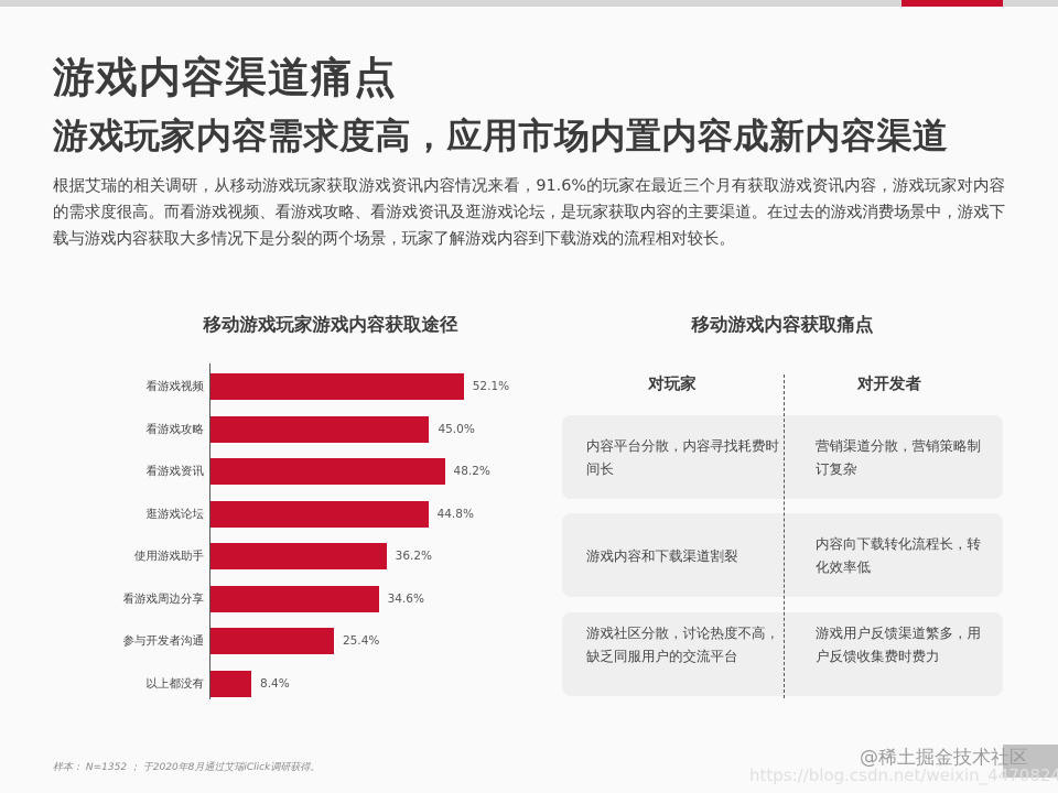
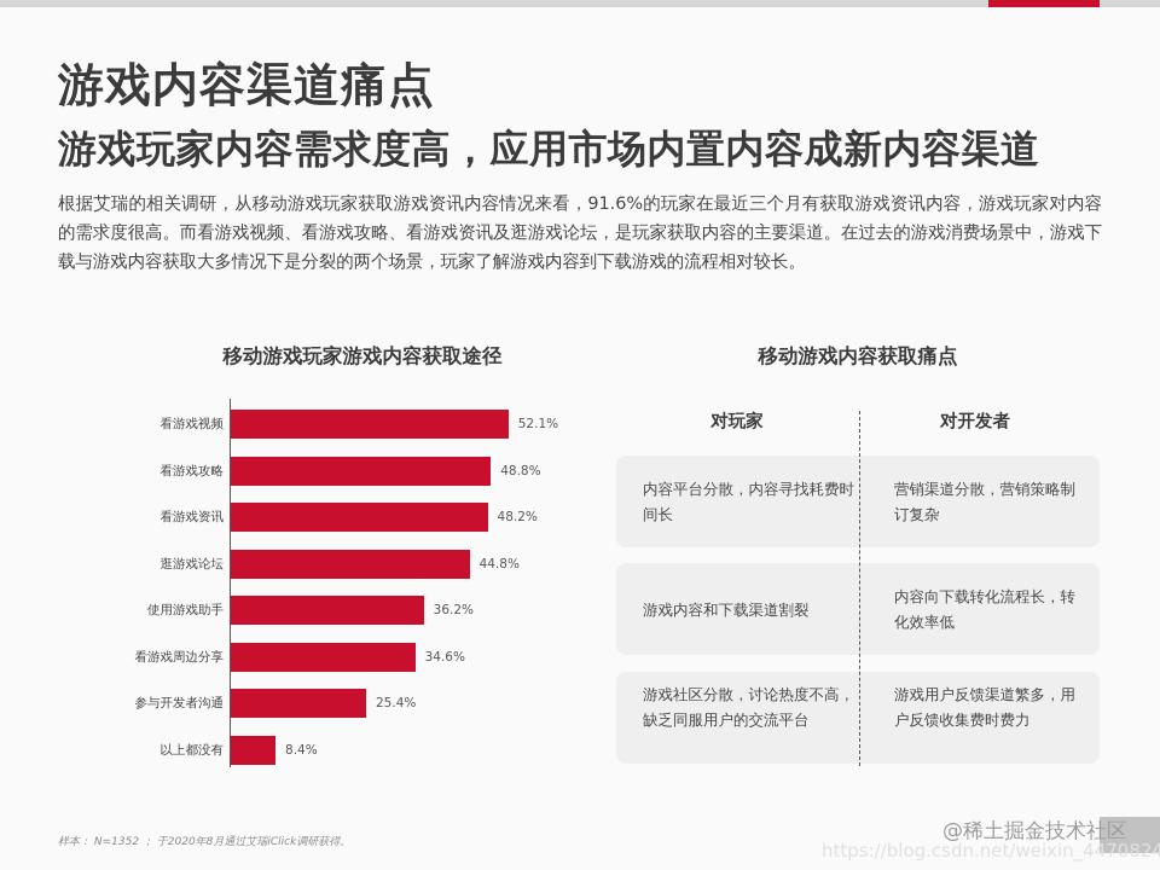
看游戏攻略: 45.0% -> 48.8%
